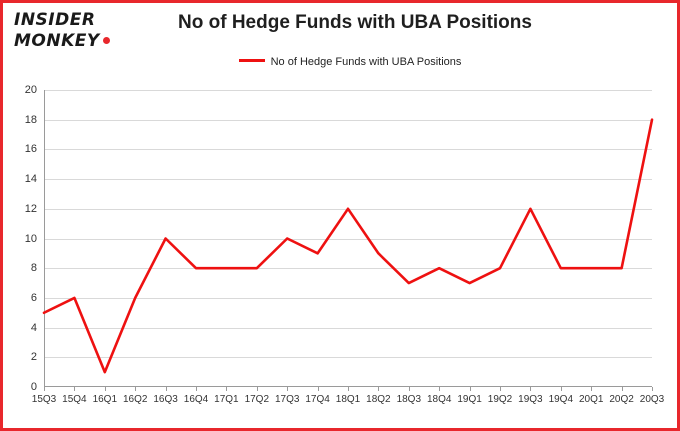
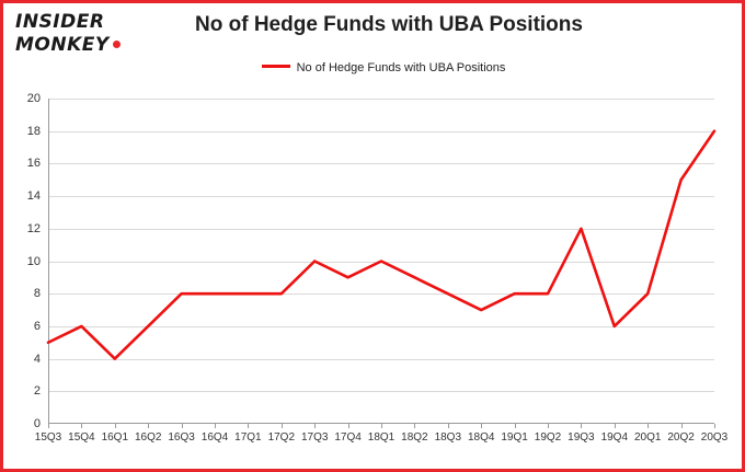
16Q1: 1 -> 4
16Q3: 10 -> 8
18Q1: 12 -> 10
18Q3: 7 -> 8
18Q4: 8 -> 7
19Q1: 7 -> 8
19Q4: 8 -> 6
20Q2: 8 -> 15
